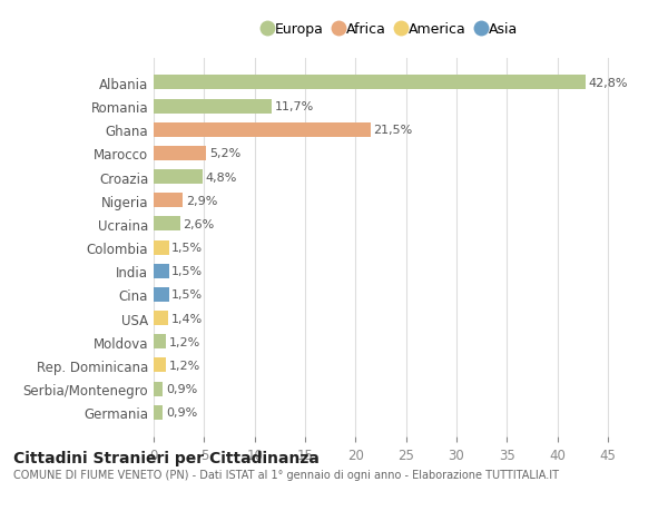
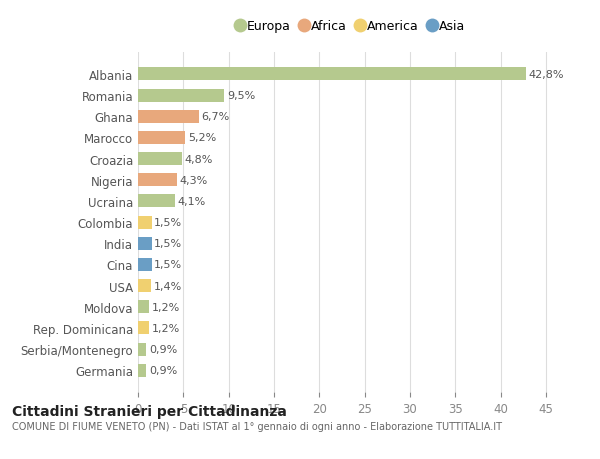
Romania: 11,7% -> 9,5%
Ghana: 21,5% -> 6,7%
Nigeria: 2,9% -> 4,3%
Ucraina: 2,6% -> 4,1%
